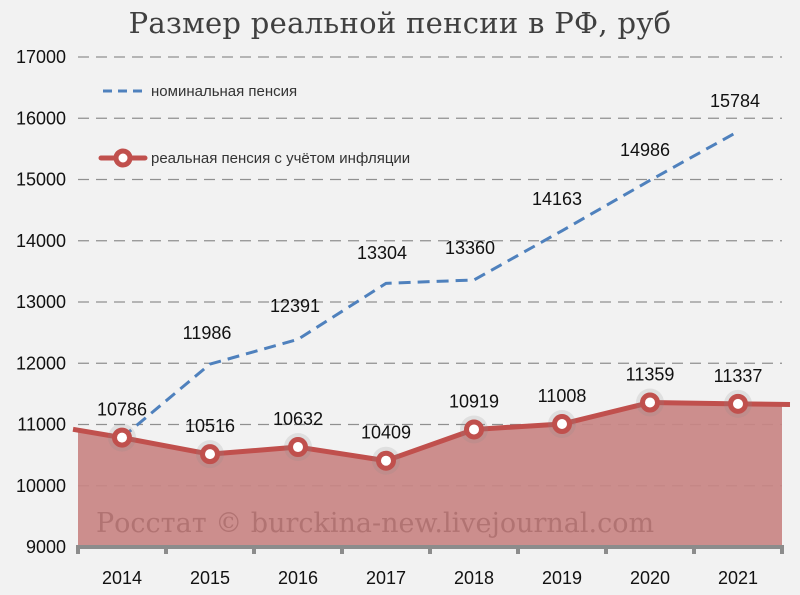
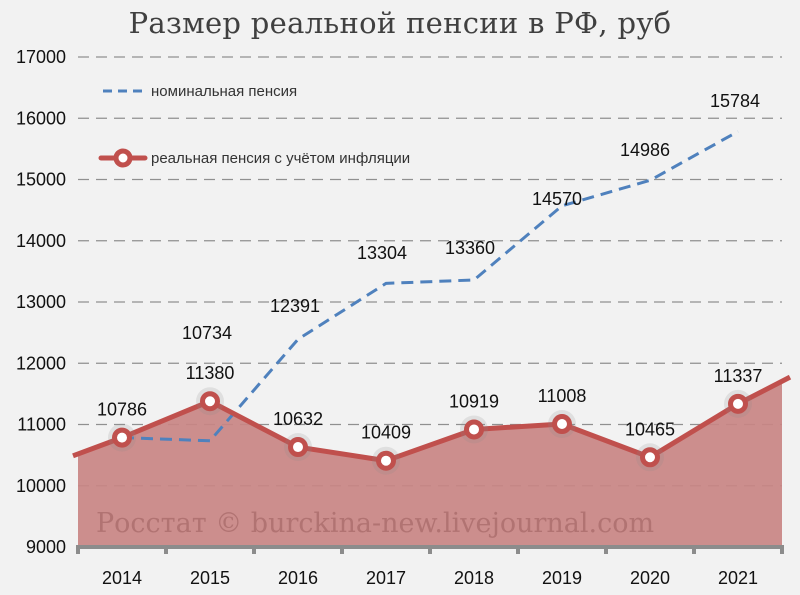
номинальная пенсия/2015: 11986 -> 10734
реальная пенсия с учётом инфляции/2015: 10516 -> 11380
номинальная пенсия/2019: 14163 -> 14570
реальная пенсия с учётом инфляции/2020: 11359 -> 10465
